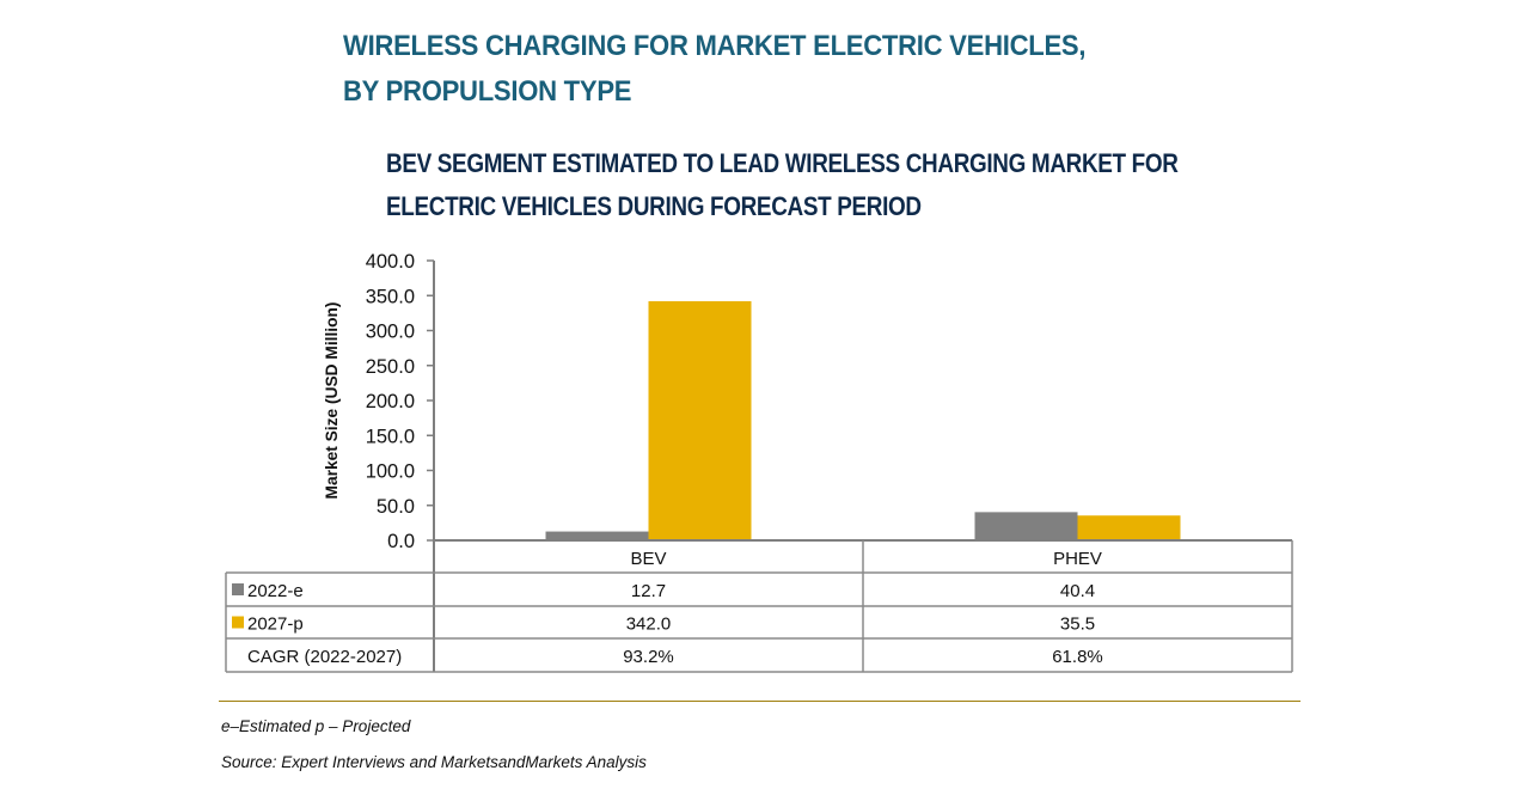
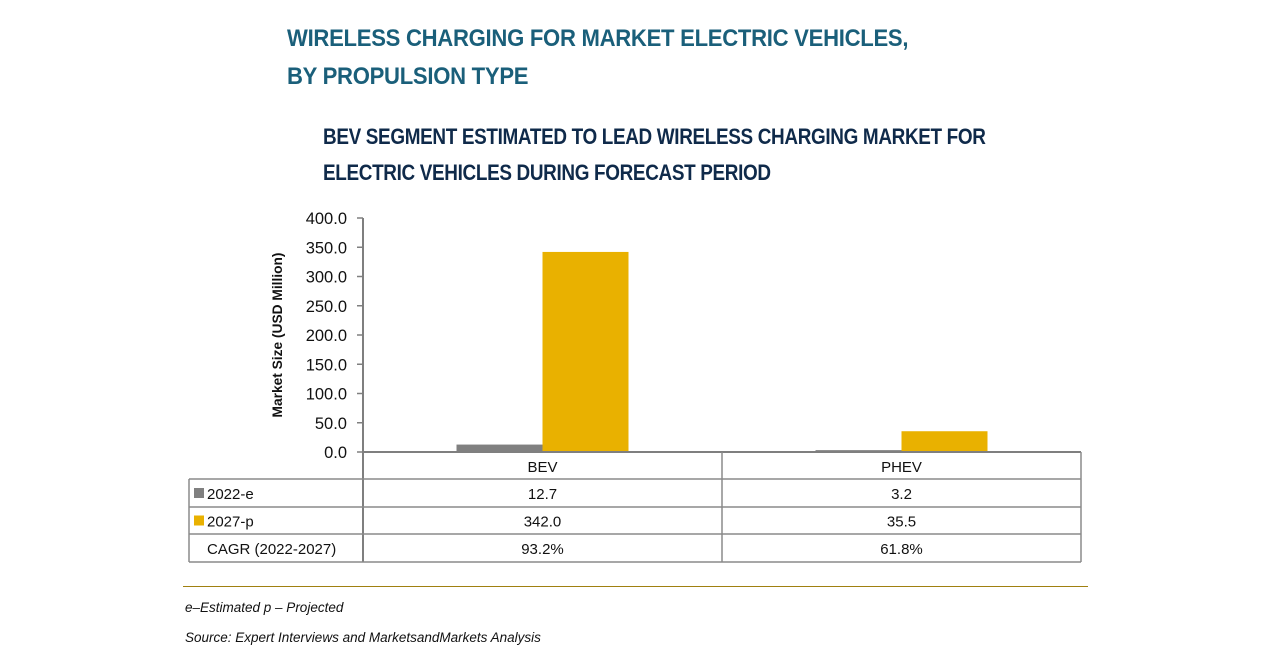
2022-e/PHEV: 40.4 -> 3.2
